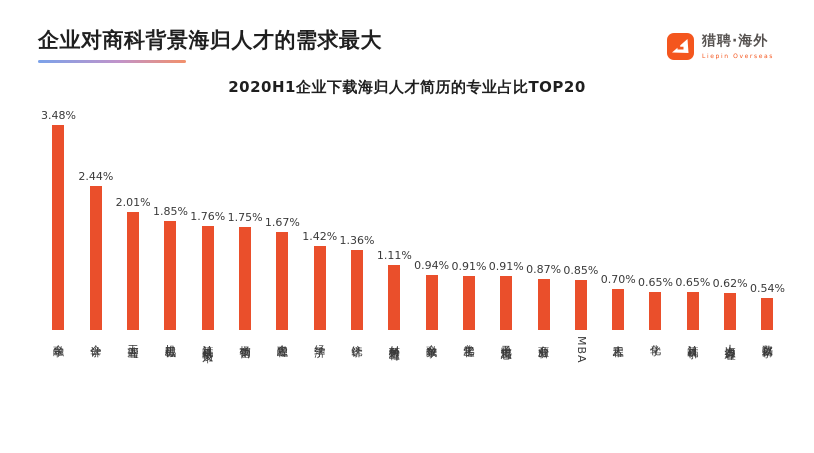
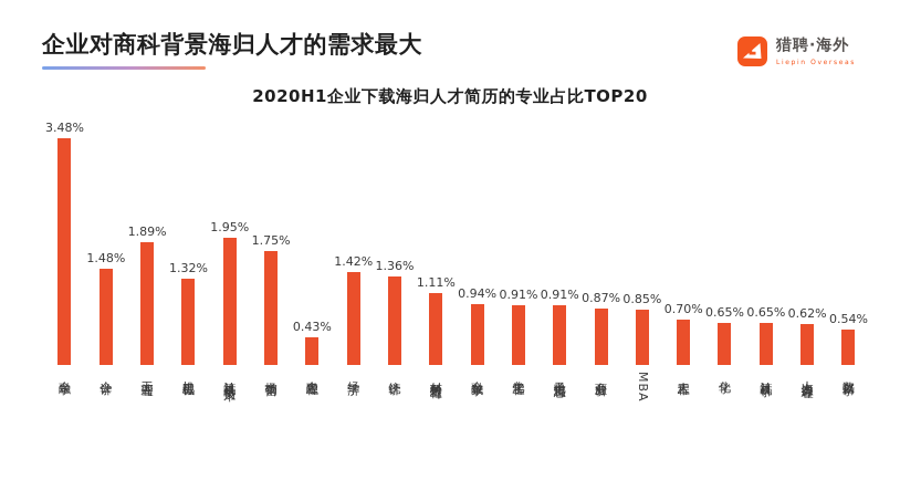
会计学: 2.44% -> 1.48%
工商管理: 2.01% -> 1.89%
机械工程: 1.85% -> 1.32%
计算机科学与技术: 1.76% -> 1.95%
金融工程: 1.67% -> 0.43%
